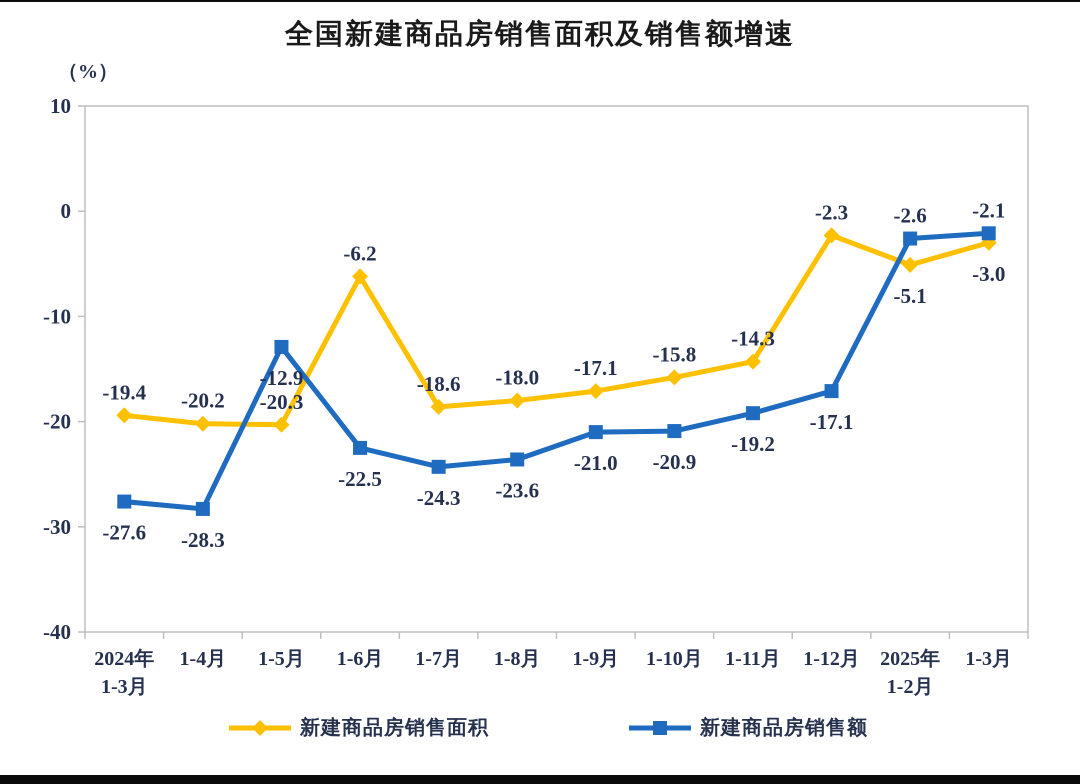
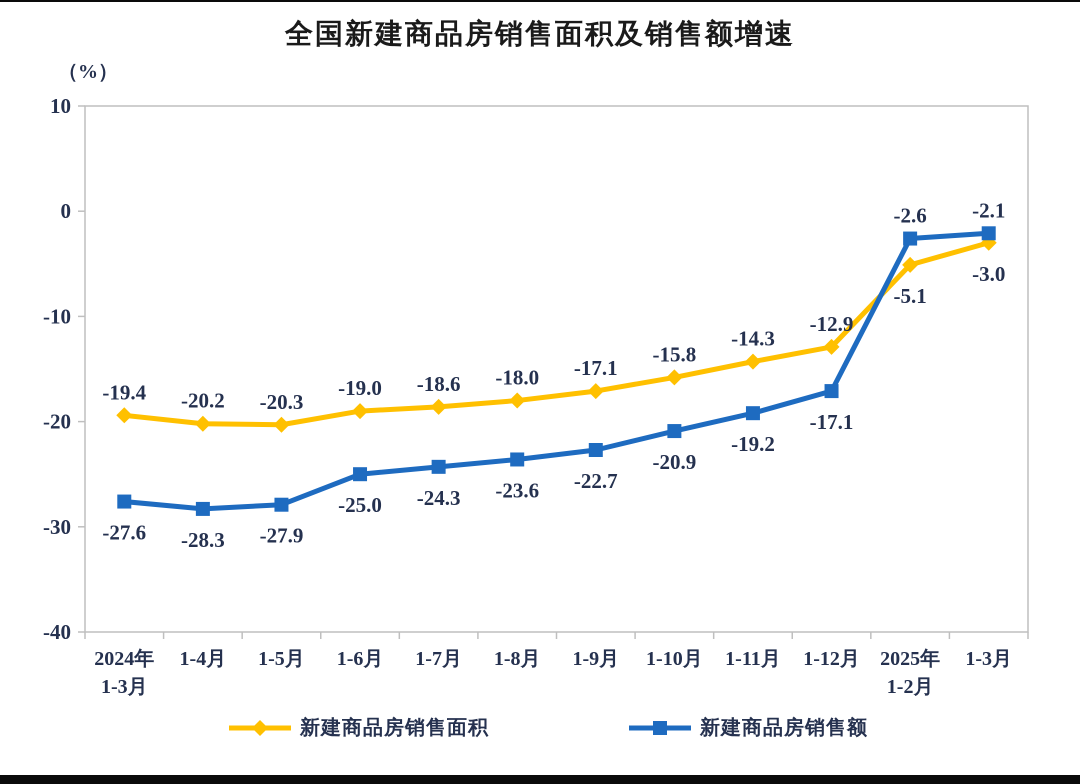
新建商品房销售额/1-5月: -12.9 -> -27.9
新建商品房销售面积/1-6月: -6.2 -> -19.0
新建商品房销售额/1-6月: -22.5 -> -25.0
新建商品房销售额/1-9月: -21.0 -> -22.7
新建商品房销售面积/1-12月: -2.3 -> -12.9
